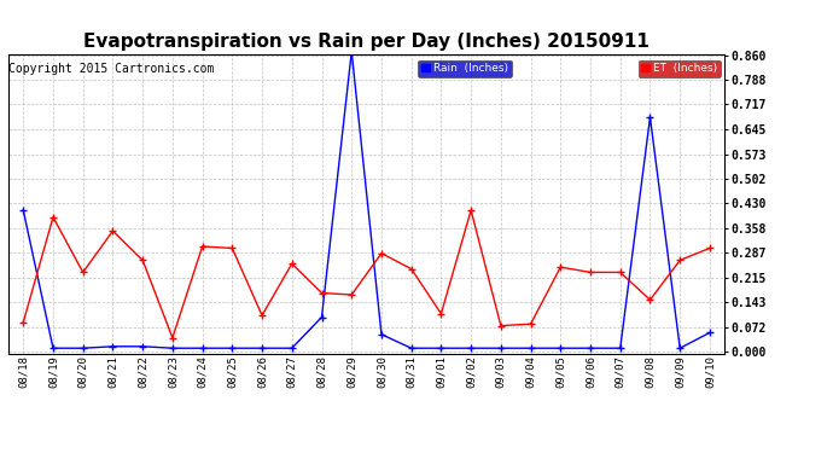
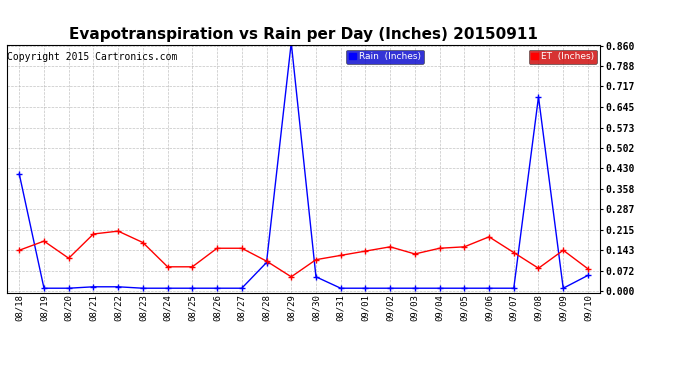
ET (Inches)/08/18: 0.085 -> 0.143
ET (Inches)/08/19: 0.390 -> 0.175
ET (Inches)/08/20: 0.230 -> 0.115
ET (Inches)/08/21: 0.350 -> 0.200
ET (Inches)/08/22: 0.265 -> 0.210
ET (Inches)/08/23: 0.040 -> 0.170
ET (Inches)/08/24: 0.305 -> 0.085
ET (Inches)/08/25: 0.300 -> 0.085
ET (Inches)/08/26: 0.105 -> 0.150
ET (Inches)/08/27: 0.255 -> 0.150
ET (Inches)/08/28: 0.170 -> 0.105
ET (Inches)/08/29: 0.165 -> 0.050
ET (Inches)/08/30: 0.285 -> 0.110
ET (Inches)/08/31: 0.240 -> 0.125
ET (Inches)/09/01: 0.110 -> 0.140
ET (Inches)/09/02: 0.410 -> 0.155
ET (Inches)/09/03: 0.075 -> 0.130
ET (Inches)/09/04: 0.080 -> 0.150
ET (Inches)/09/05: 0.245 -> 0.155
ET (Inches)/09/06: 0.230 -> 0.190
ET (Inches)/09/07: 0.230 -> 0.135
ET (Inches)/09/08: 0.150 -> 0.080
ET (Inches)/09/09: 0.265 -> 0.143
ET (Inches)/09/10: 0.300 -> 0.078
